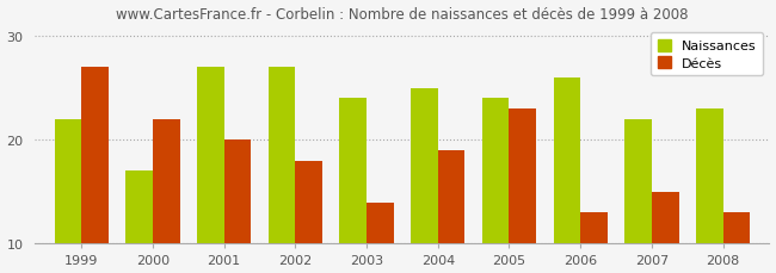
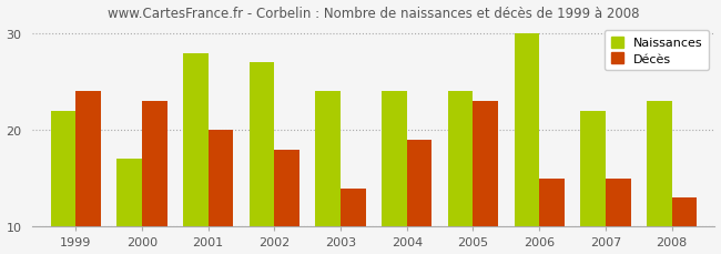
Décès/1999: 27 -> 24
Décès/2000: 22 -> 23
Naissances/2001: 27 -> 28
Naissances/2004: 25 -> 24
Naissances/2006: 26 -> 30
Décès/2006: 13 -> 15
